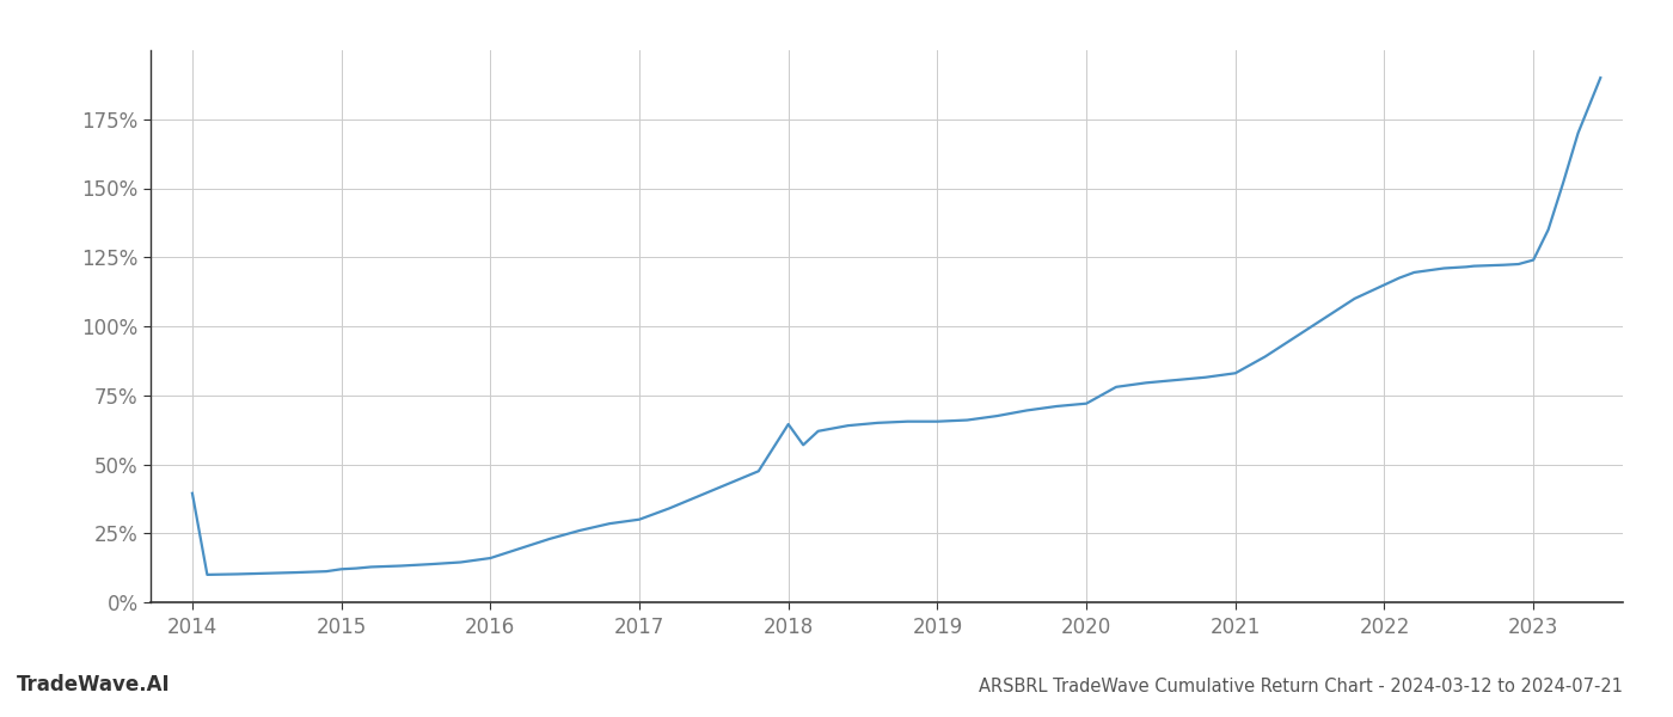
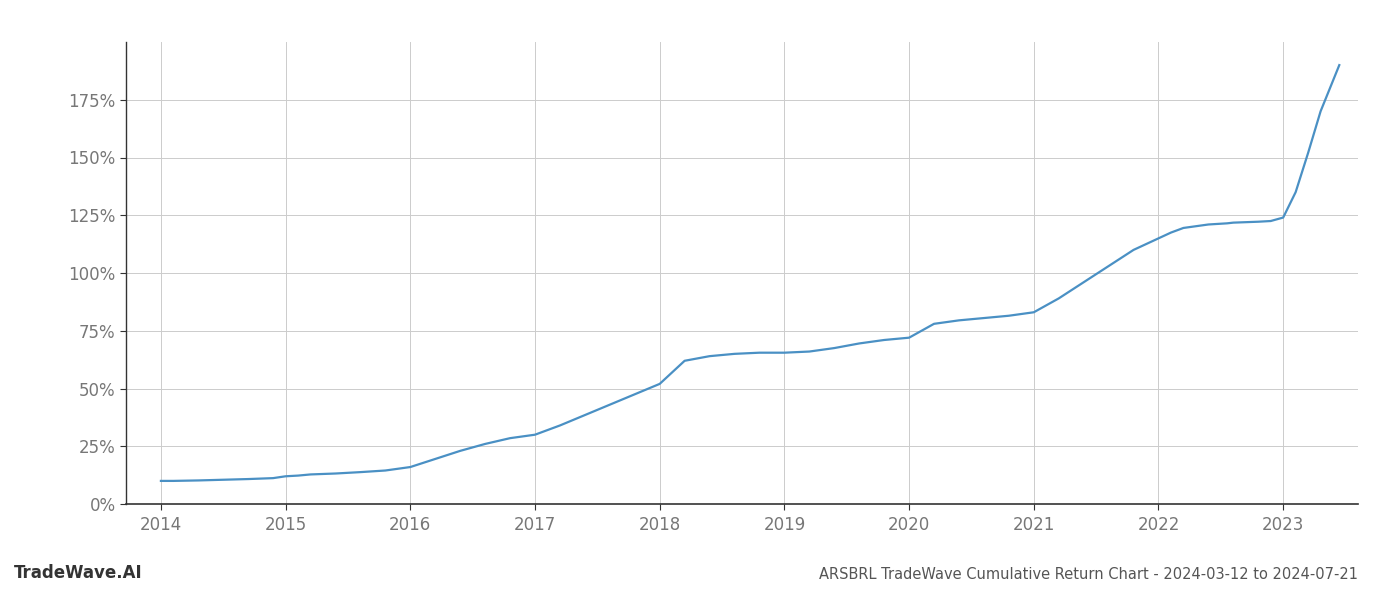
2014: 39.5% -> 10.0%
2018: 64.5% -> 52.0%
